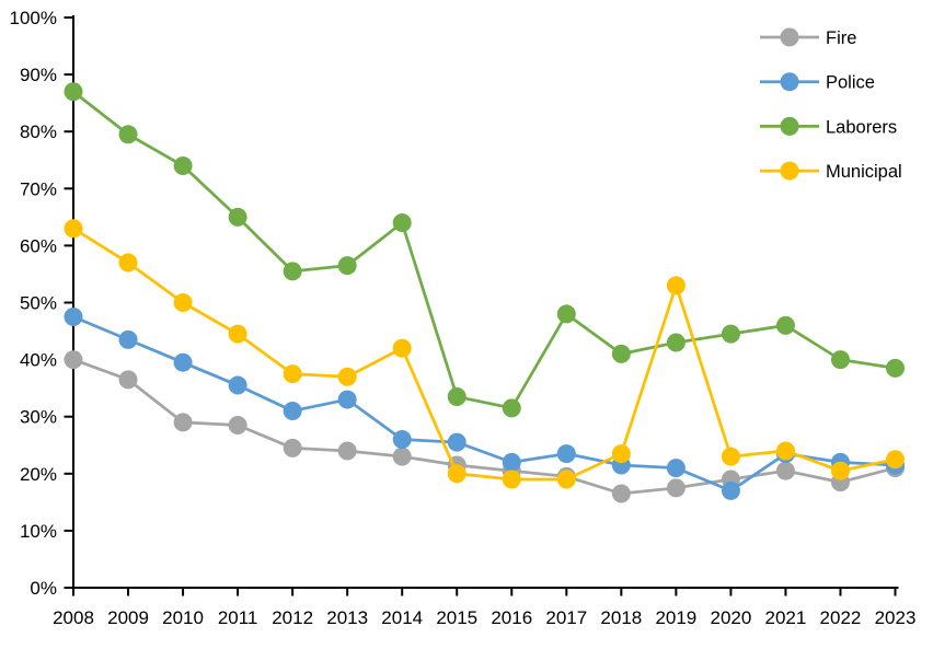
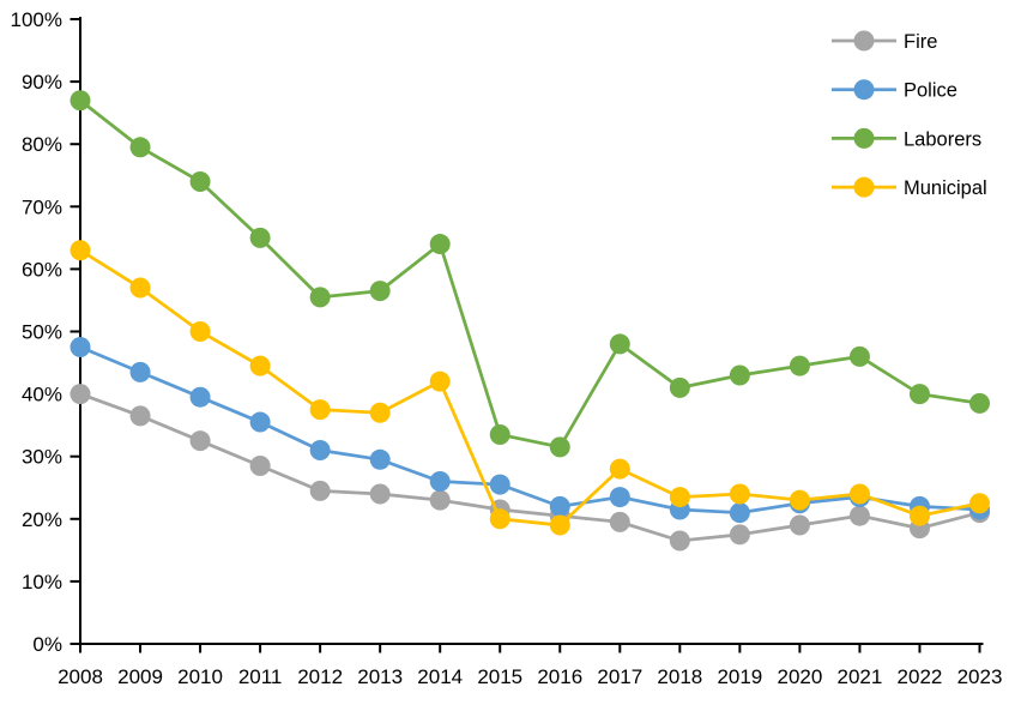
Fire/2010: 29% -> 32%
Police/2013: 33% -> 30%
Municipal/2017: 19% -> 28%
Municipal/2019: 53% -> 24%
Police/2020: 17% -> 22%
